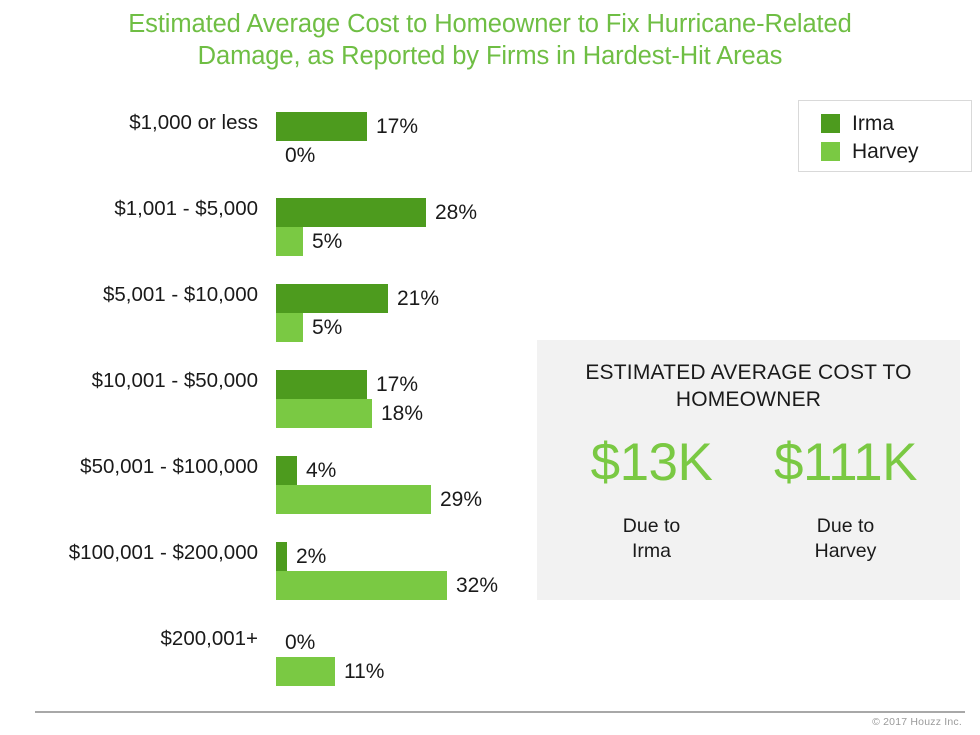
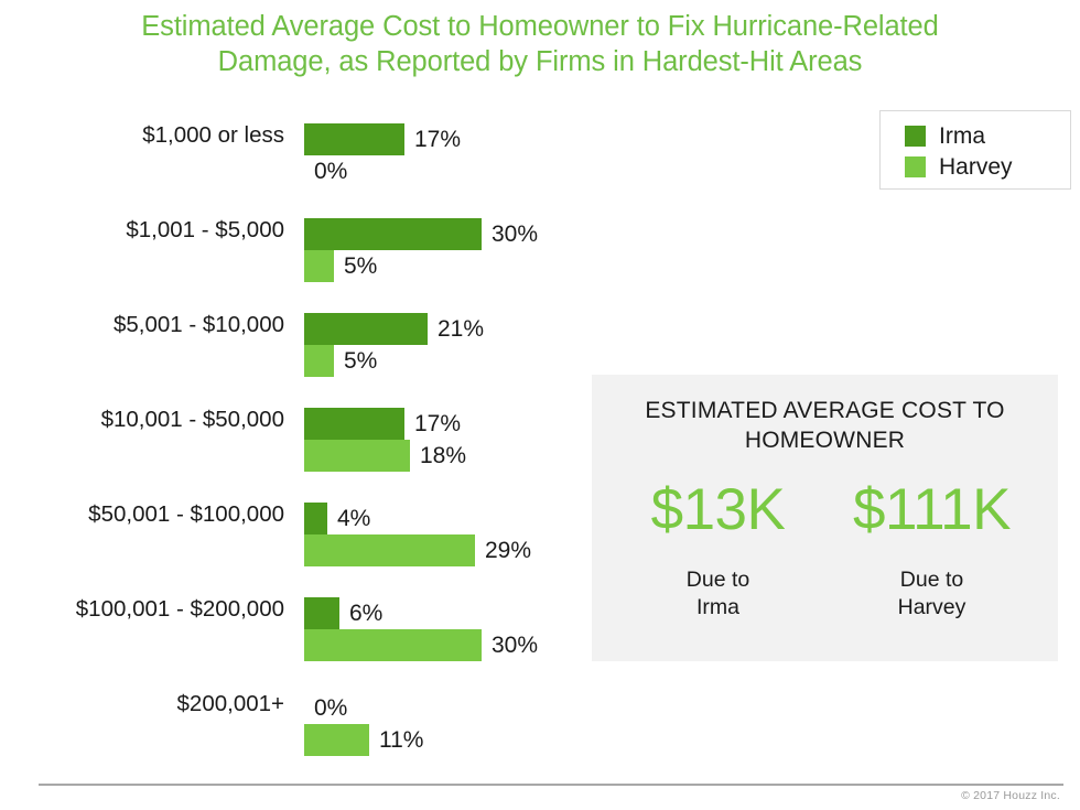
Irma/$1,001 - $5,000: 28% -> 30%
Irma/$100,001 - $200,000: 2% -> 6%
Harvey/$100,001 - $200,000: 32% -> 30%
